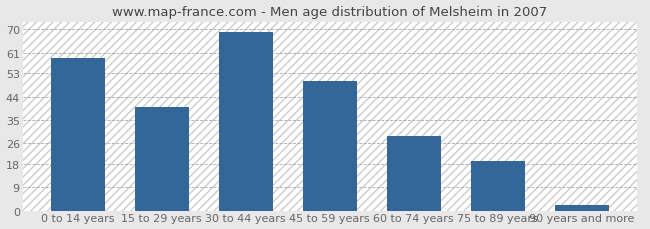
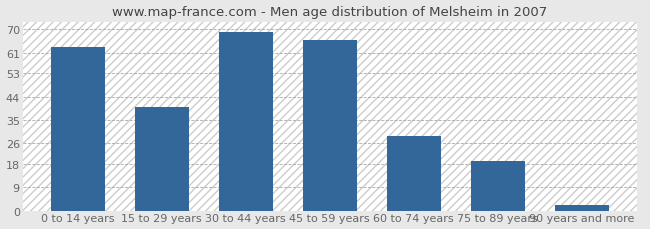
0 to 14 years: 59 -> 63
45 to 59 years: 50 -> 66
